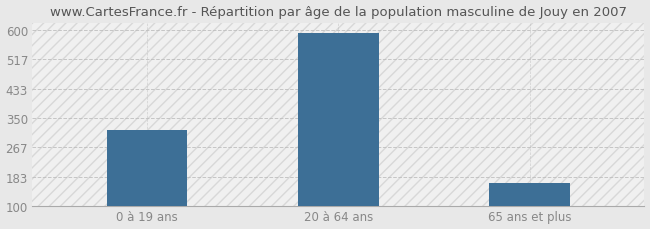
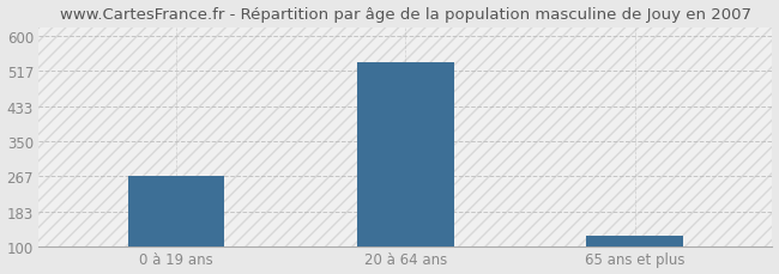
0 à 19 ans: 315 -> 267
20 à 64 ans: 590 -> 537
65 ans et plus: 165 -> 127
